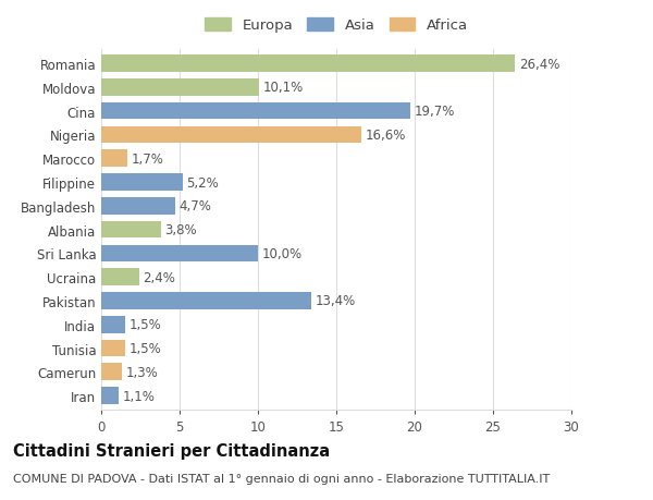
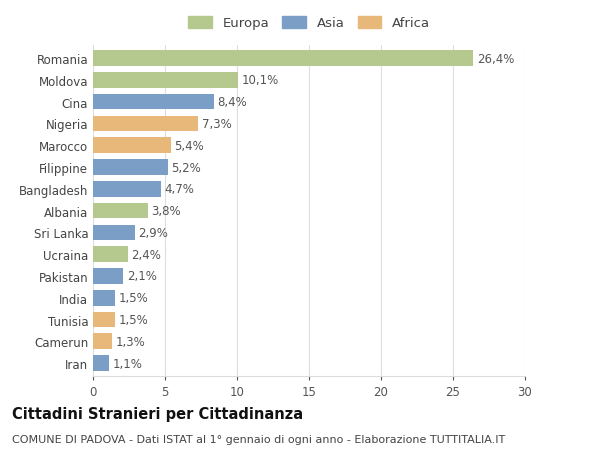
Cina: 19,7% -> 8,4%
Nigeria: 16,6% -> 7,3%
Marocco: 1,7% -> 5,4%
Sri Lanka: 10,0% -> 2,9%
Pakistan: 13,4% -> 2,1%
